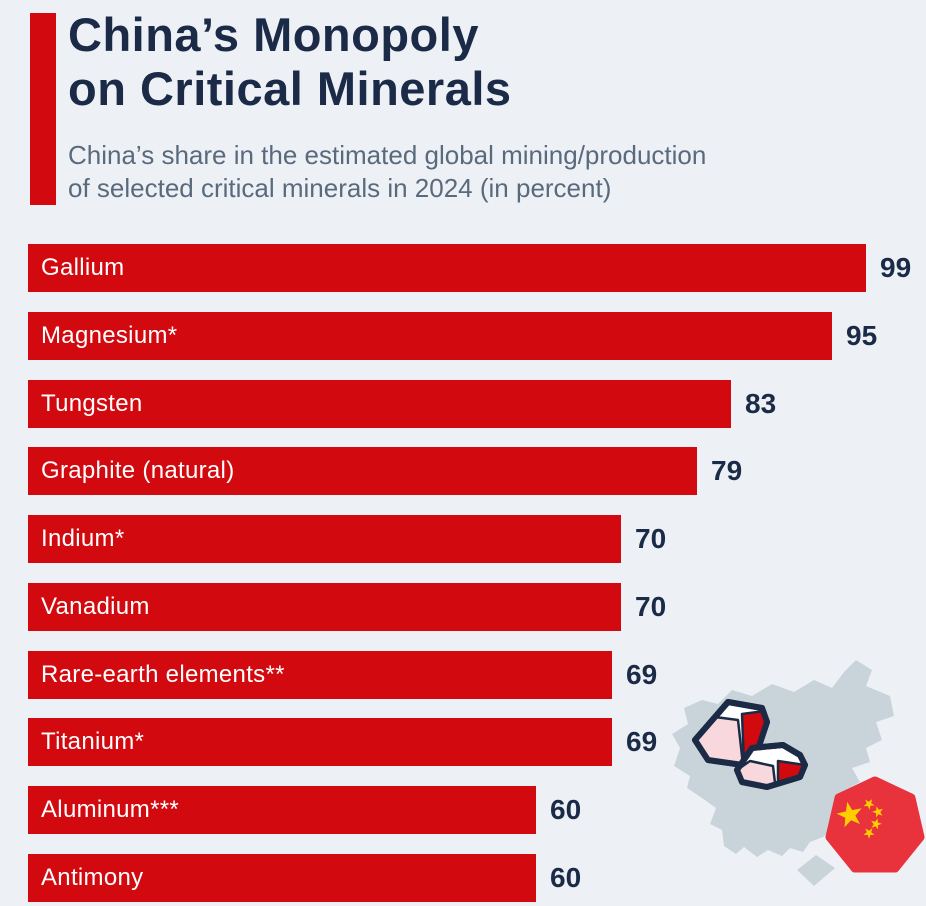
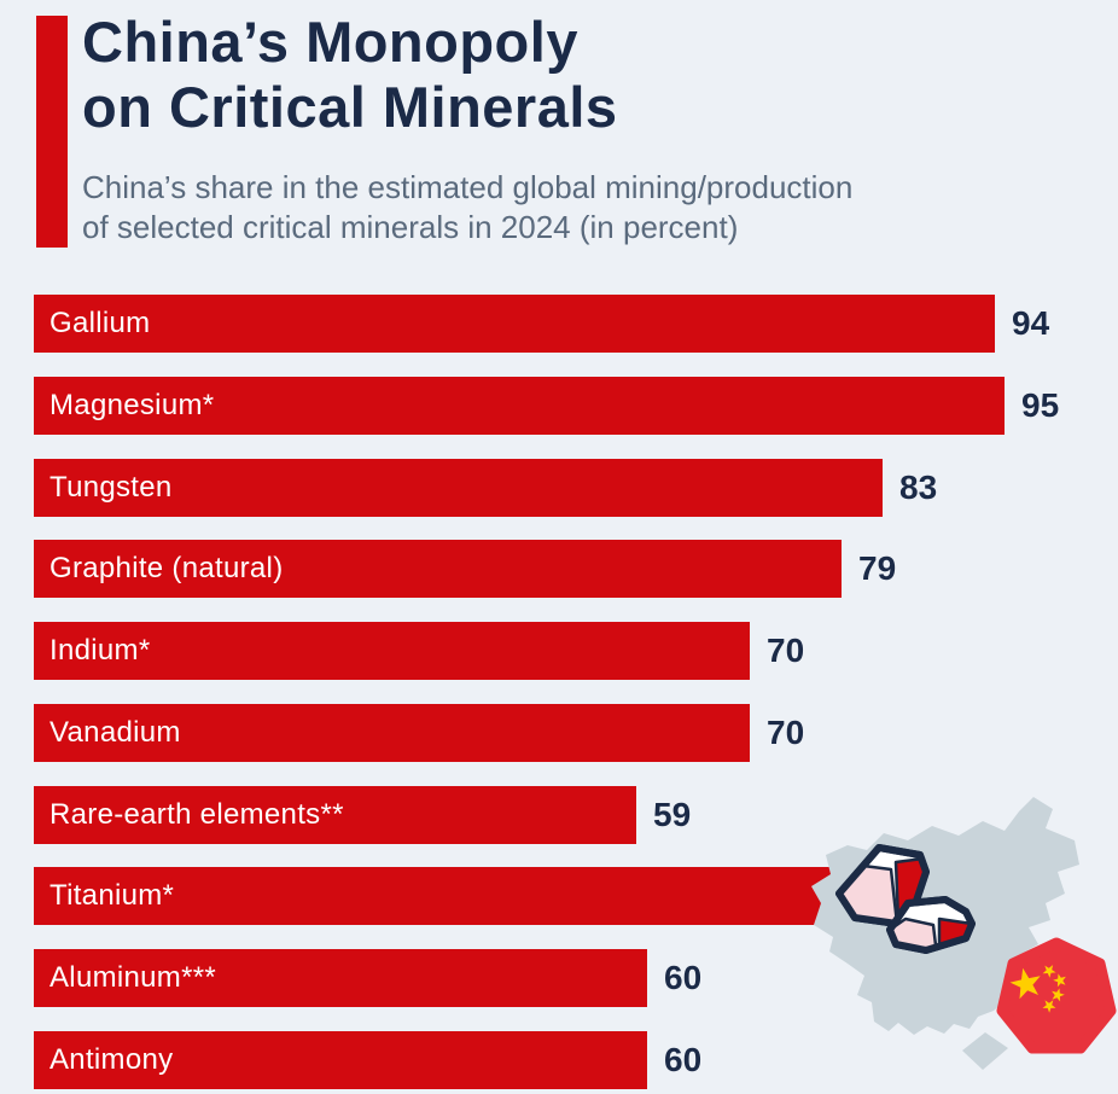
Gallium: 99 -> 94
Rare-earth elements**: 69 -> 59
Titanium*: 69 -> 79
